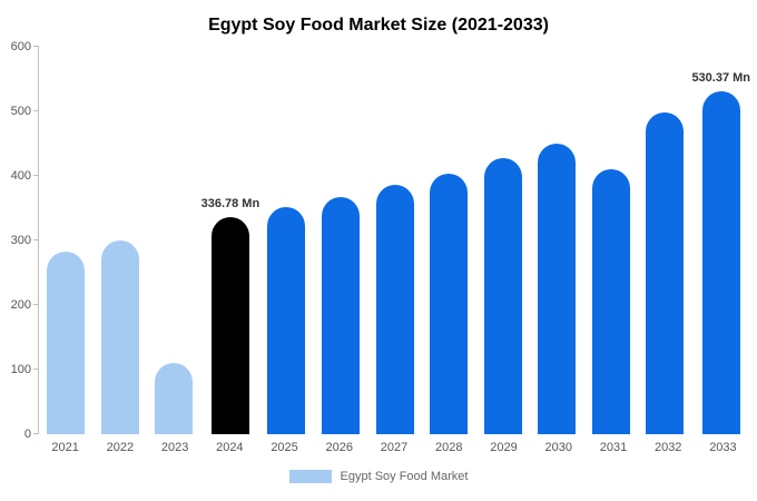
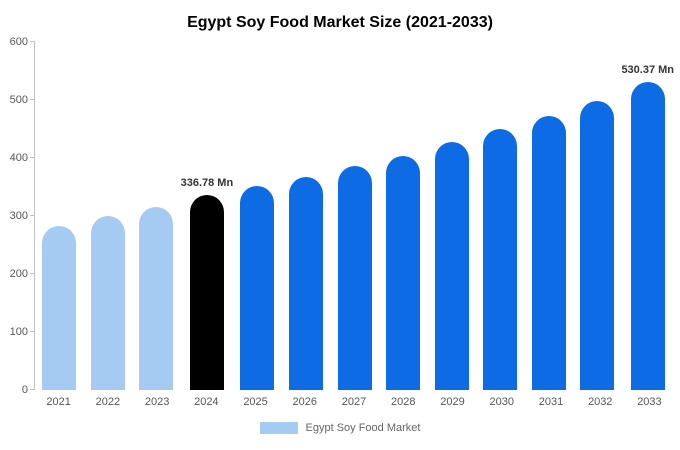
2023: 110 -> 320
2031: 410 -> 470
